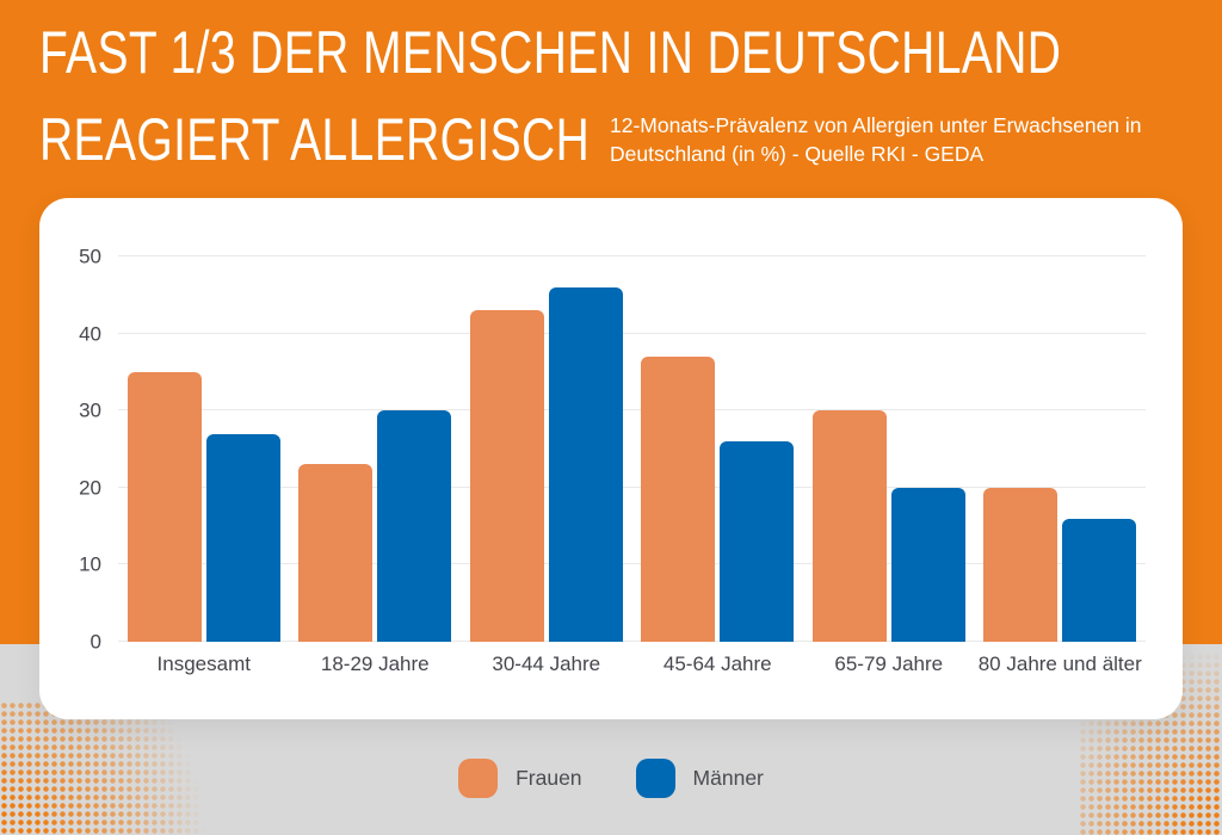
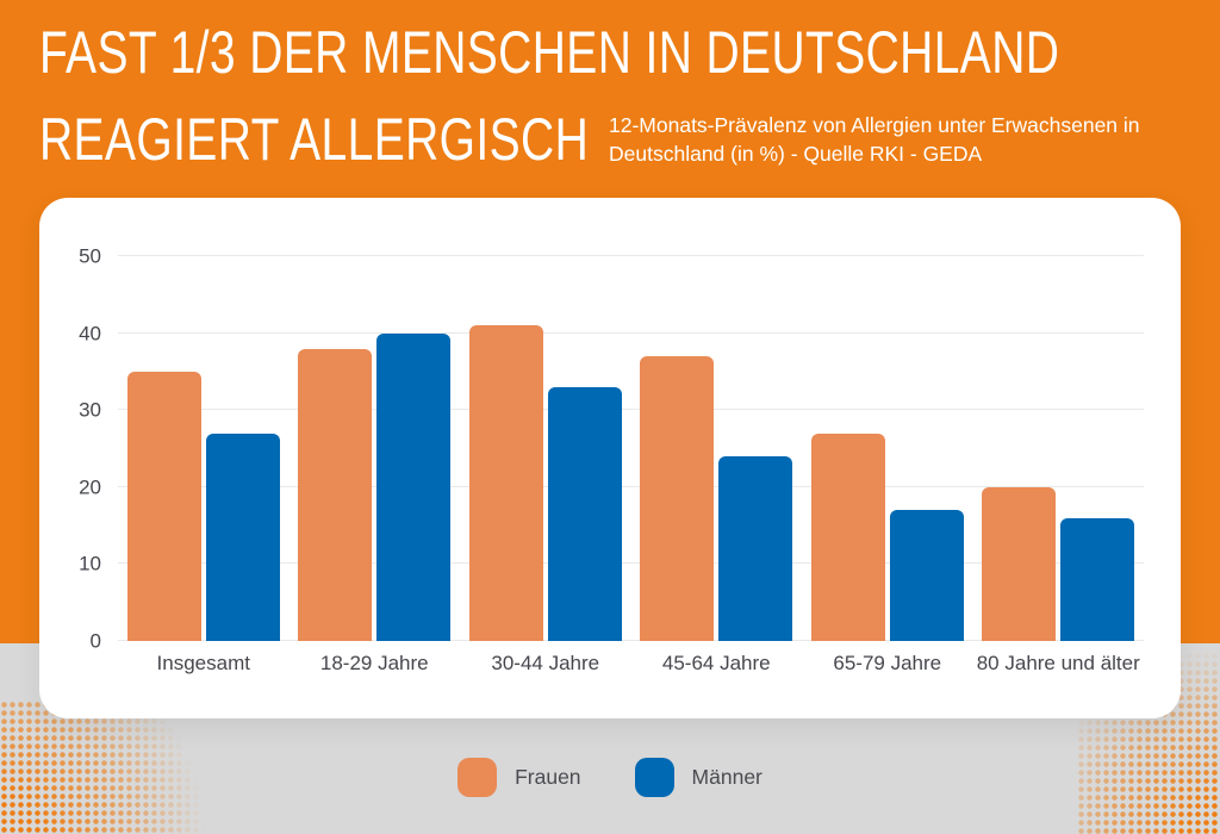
Frauen/18-29 Jahre: 23 -> 38
Männer/18-29 Jahre: 30 -> 40
Frauen/30-44 Jahre: 43 -> 41
Männer/30-44 Jahre: 46 -> 33
Männer/45-64 Jahre: 26 -> 24
Frauen/65-79 Jahre: 30 -> 27
Männer/65-79 Jahre: 20 -> 17
